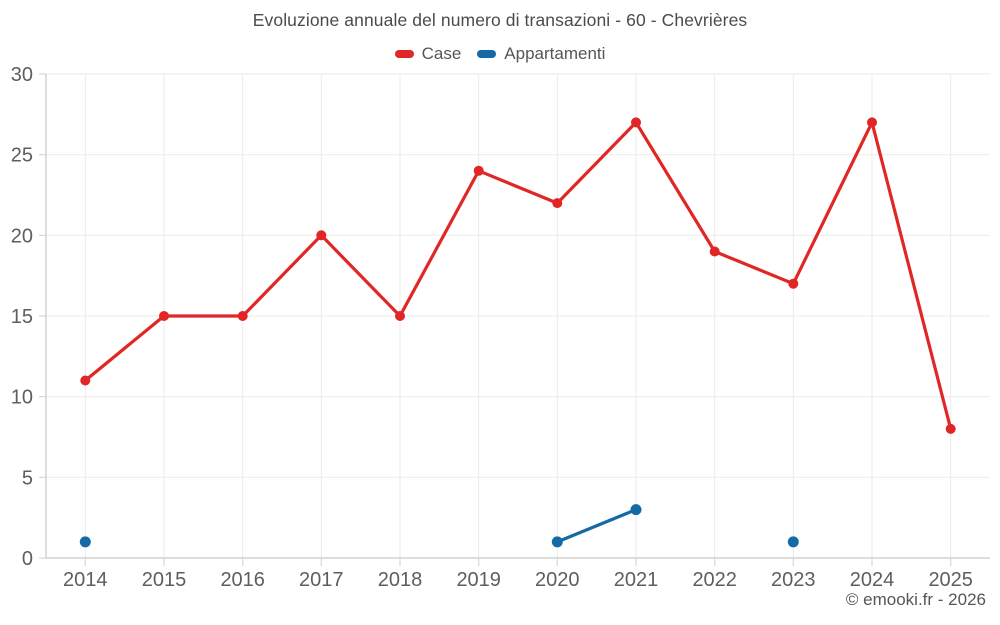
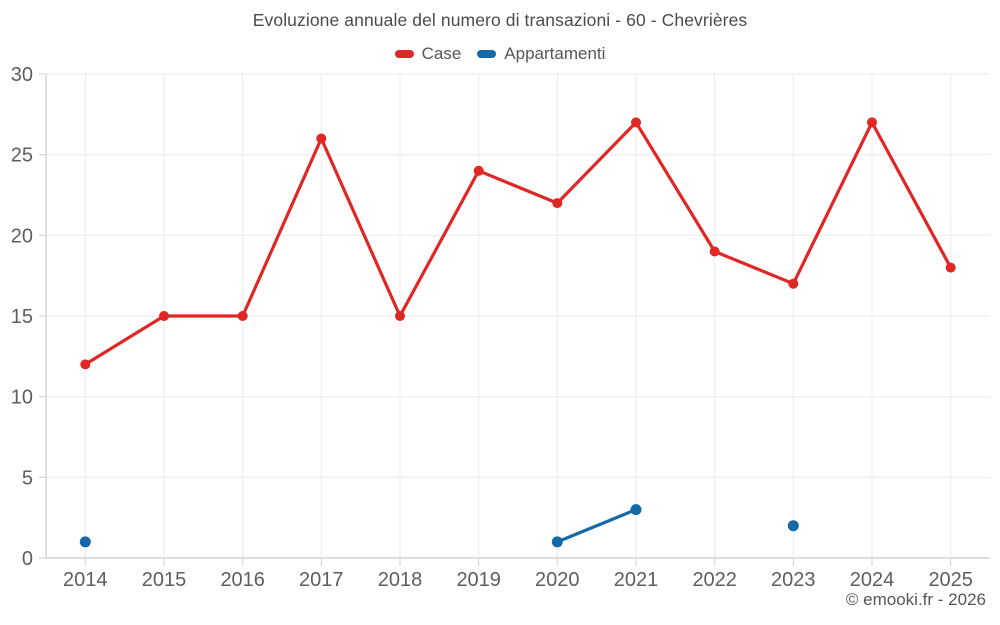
Case/2014: 11 -> 12
Case/2017: 20 -> 26
Appartamenti/2023: 1 -> 2
Case/2025: 8 -> 18
